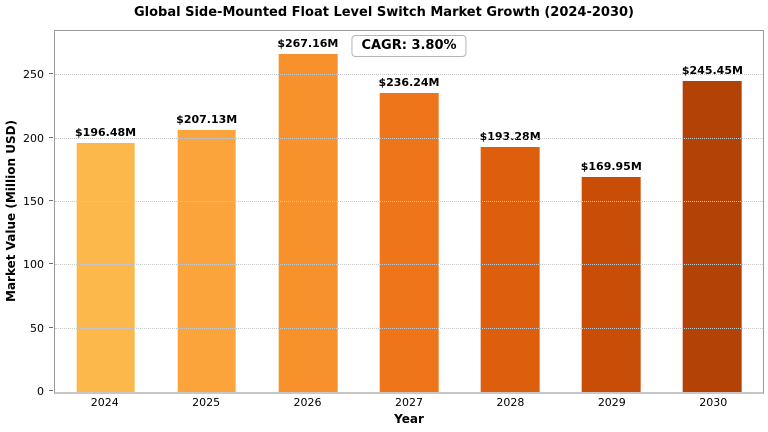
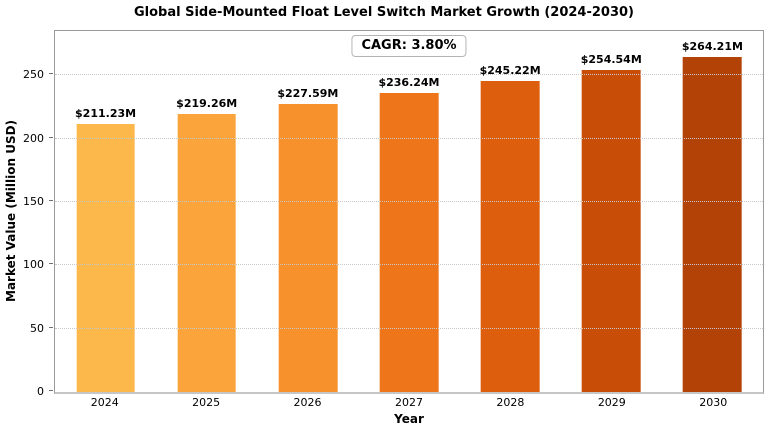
2024: $196.48M -> $211.23M
2025: $207.13M -> $219.26M
2026: $267.16M -> $227.59M
2028: $193.28M -> $245.22M
2029: $169.95M -> $254.54M
2030: $245.45M -> $264.21M
